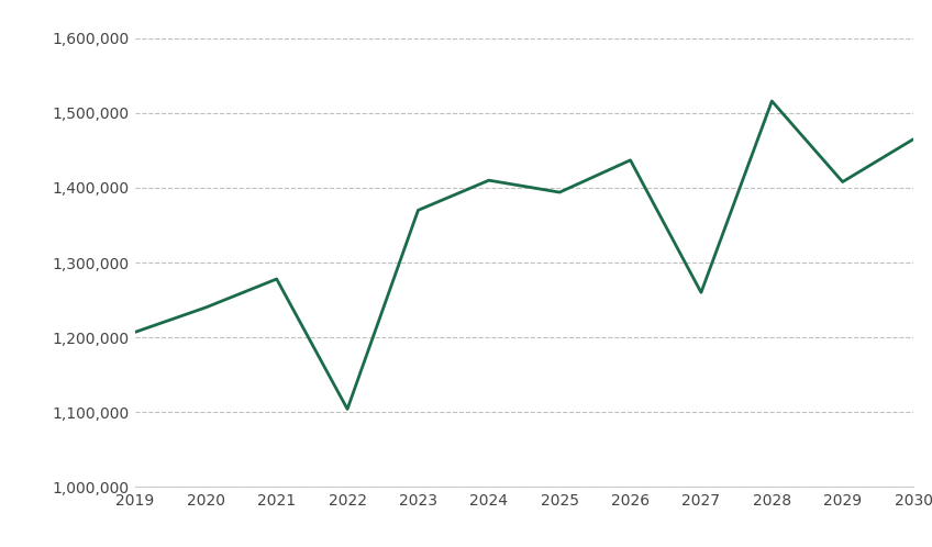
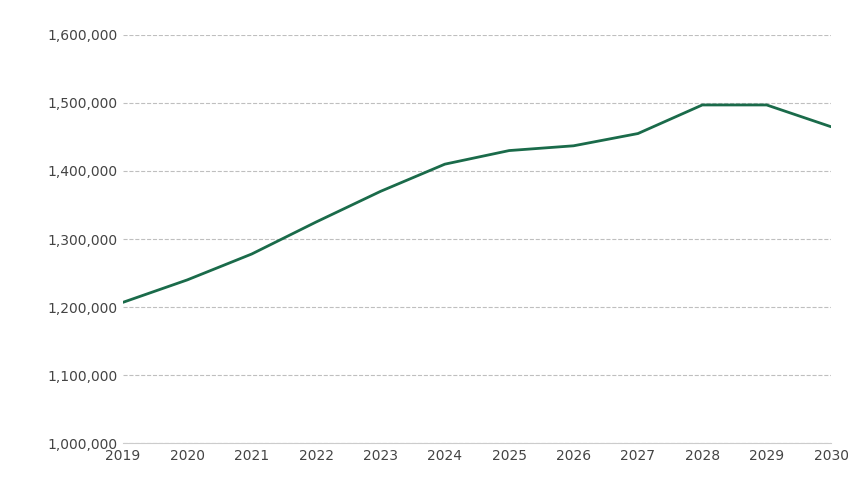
2022: 1,104,000 -> 1,325,000
2025: 1,394,000 -> 1,430,000
2027: 1,260,000 -> 1,455,000
2028: 1,516,000 -> 1,497,000
2029: 1,408,000 -> 1,497,000
